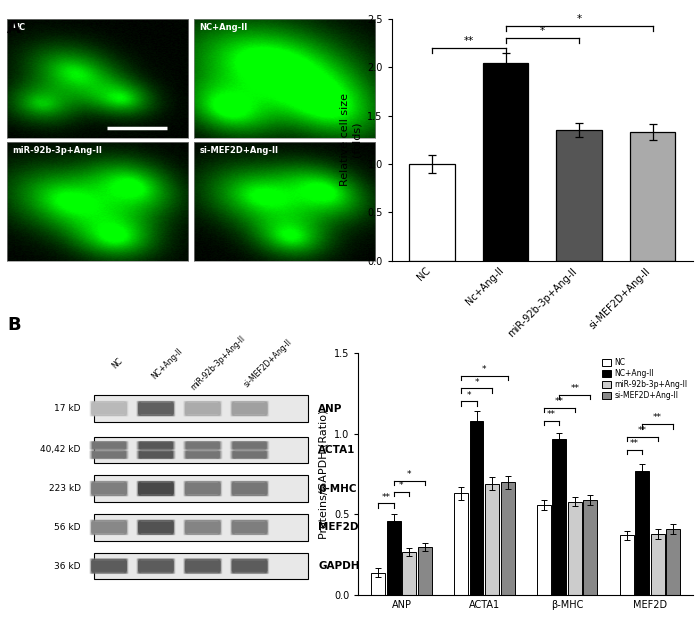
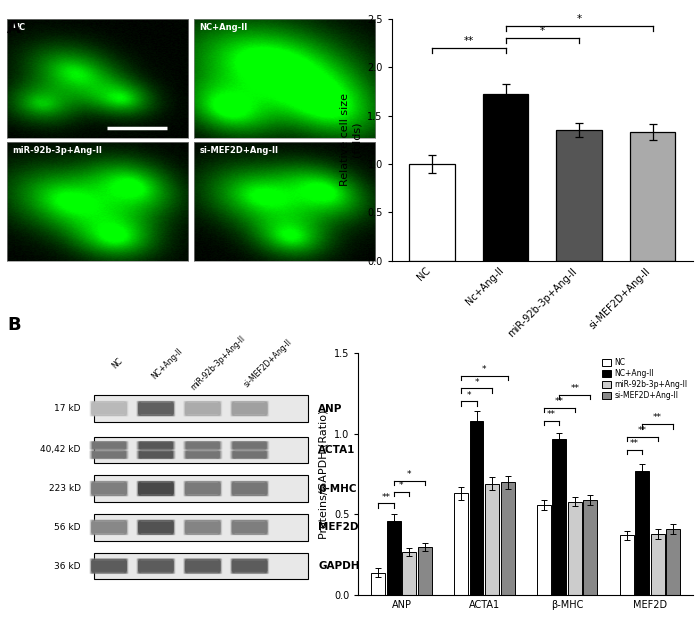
Nc+Ang-II: 2.04 -> 1.72
